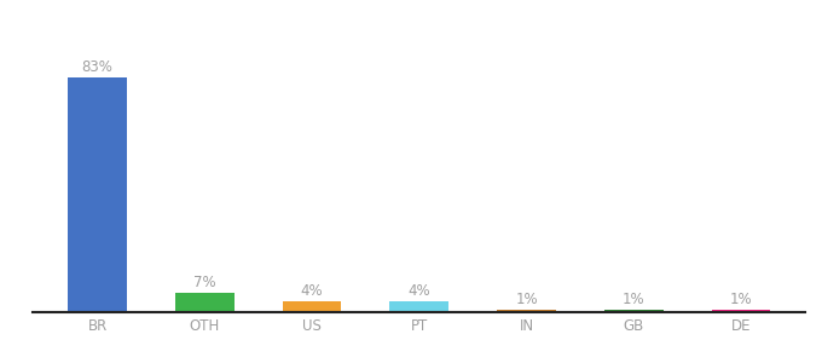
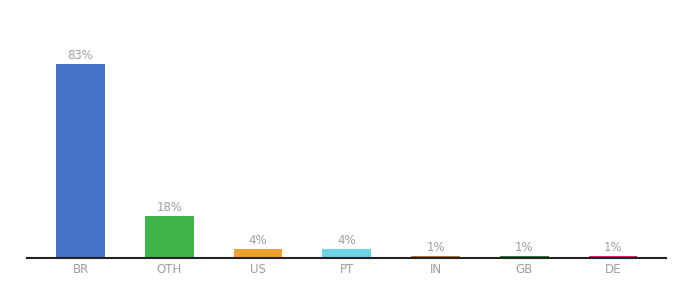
OTH: 7% -> 18%
